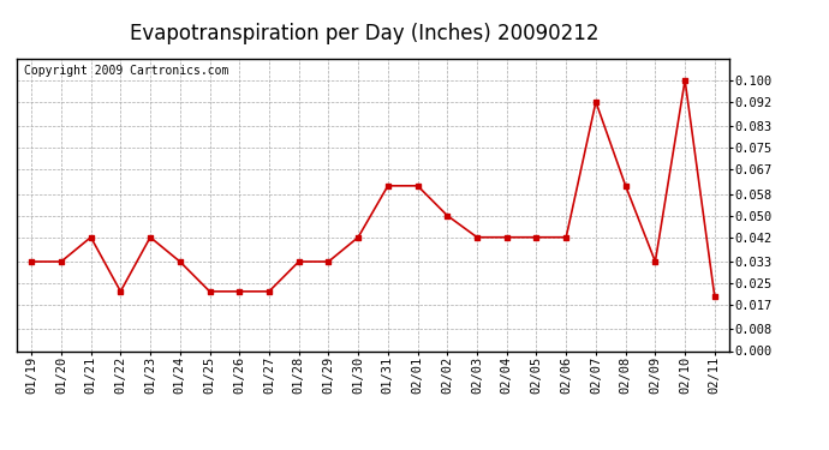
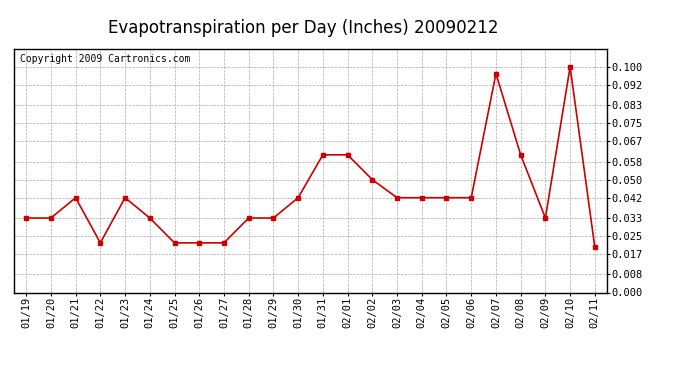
02/07: 0.092 -> 0.097
